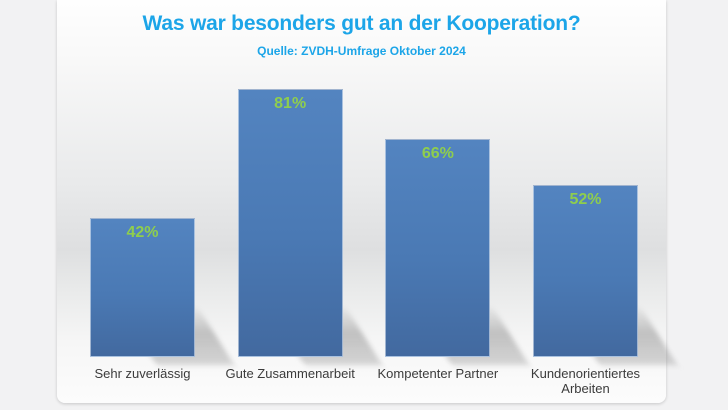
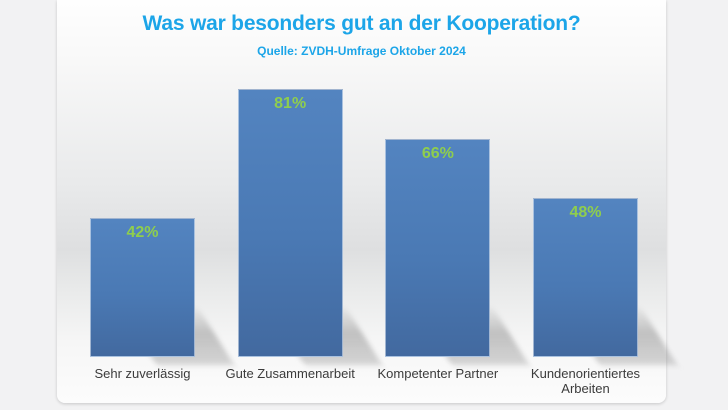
Kundenorientiertes Arbeiten: 52% -> 48%
